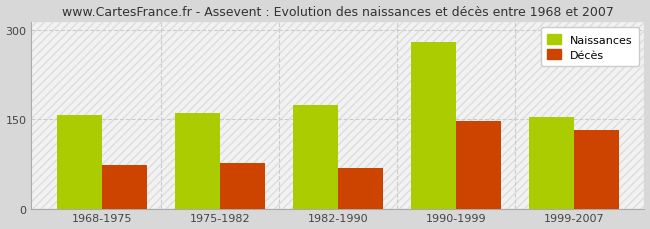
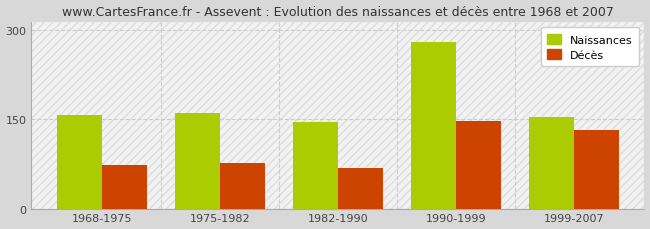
Naissances/1982-1990: 174 -> 146
